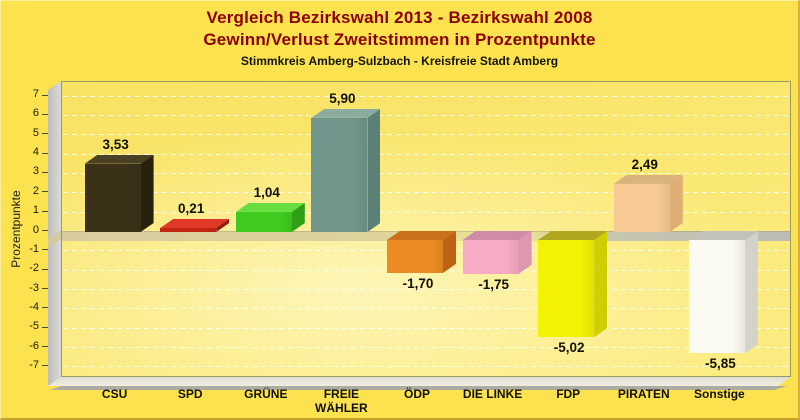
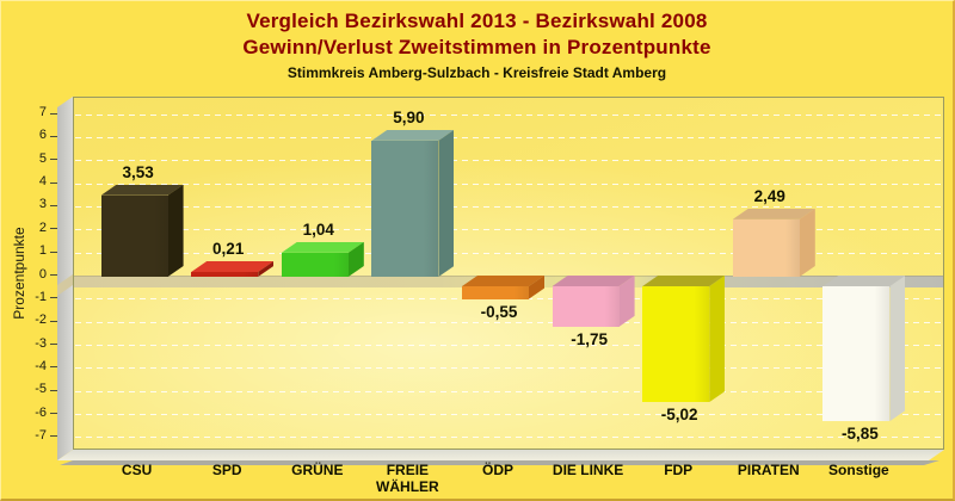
ÖDP: -1,70 -> -0,55
